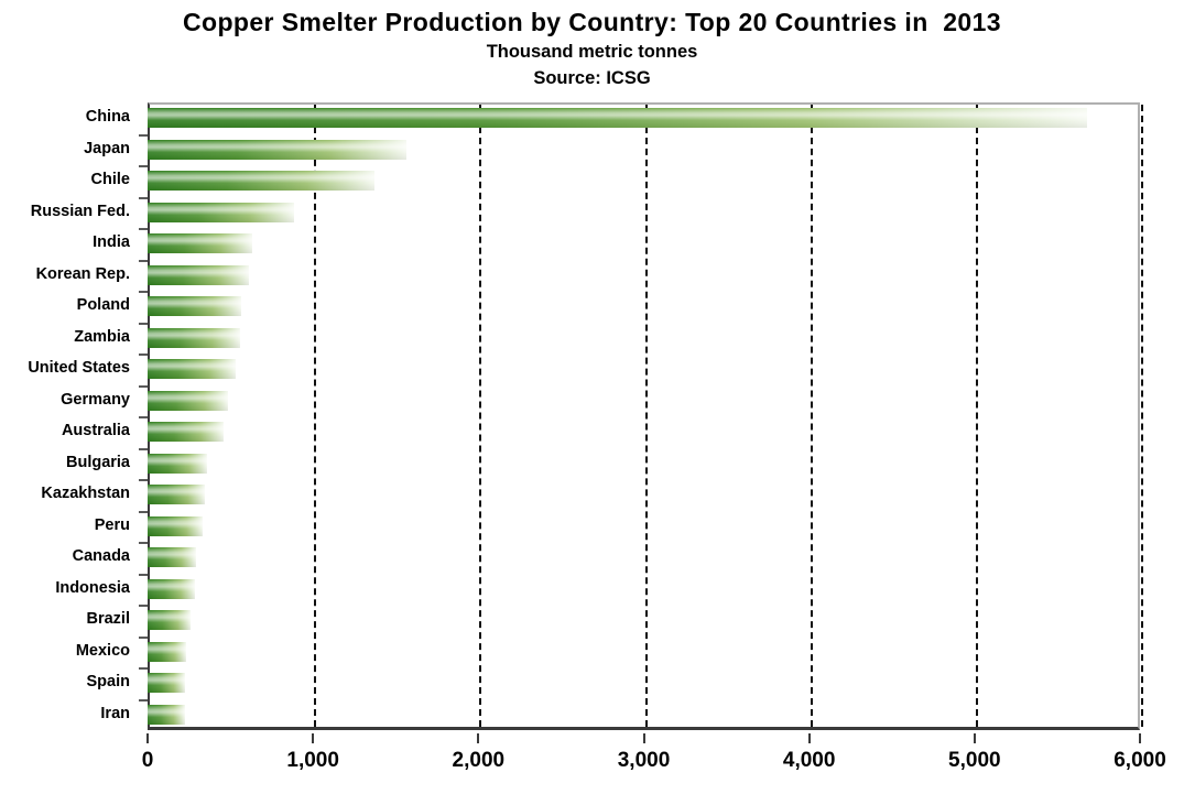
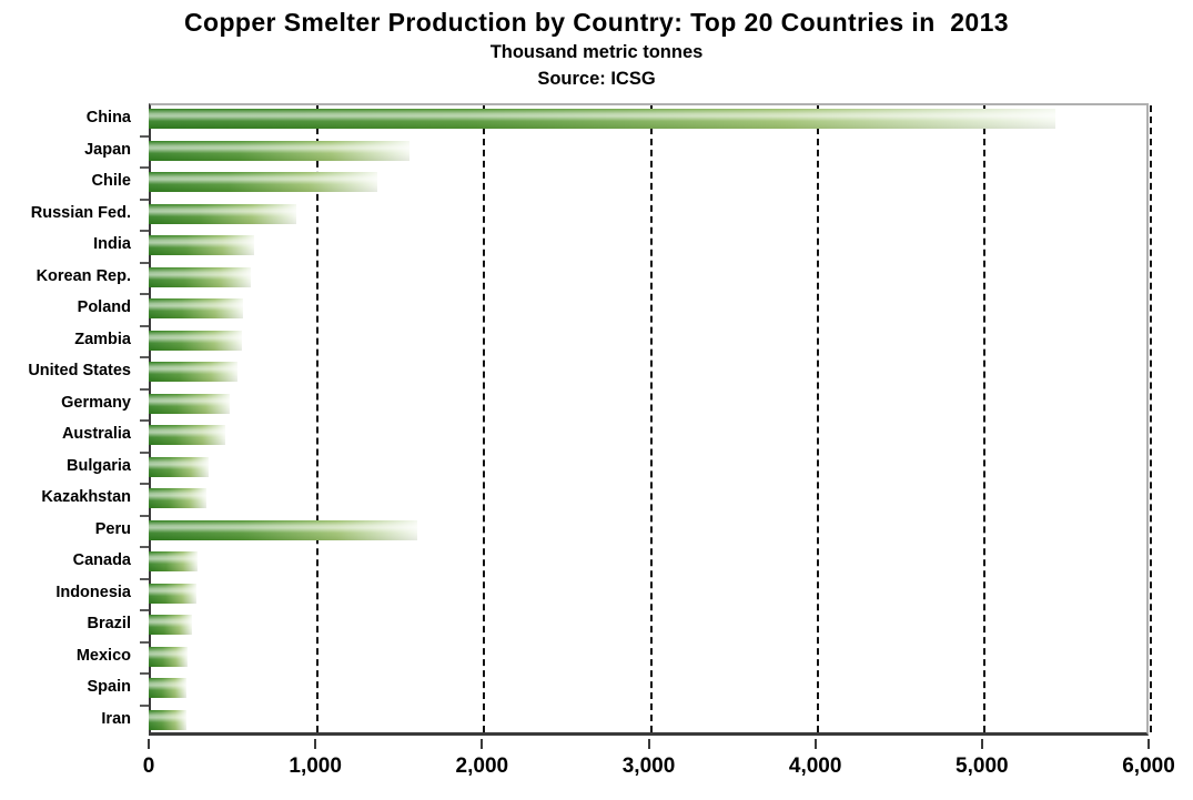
China: 5680 -> 5440
Peru: 330 -> 1610
